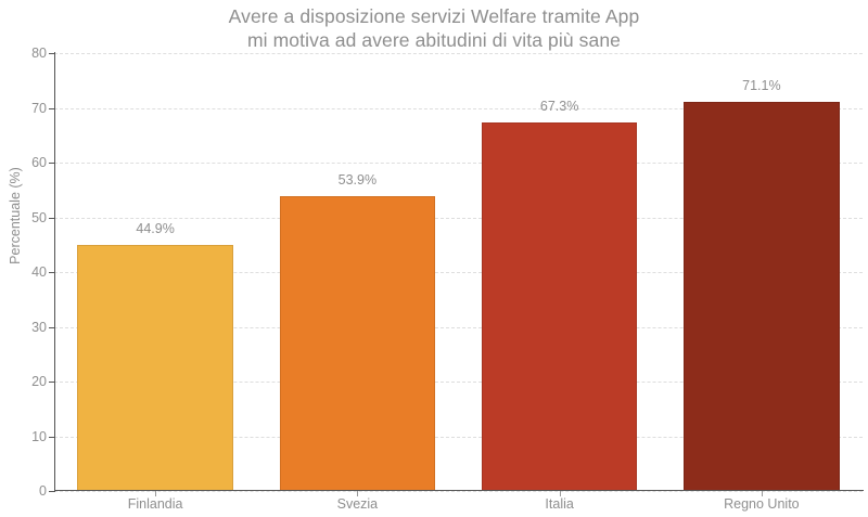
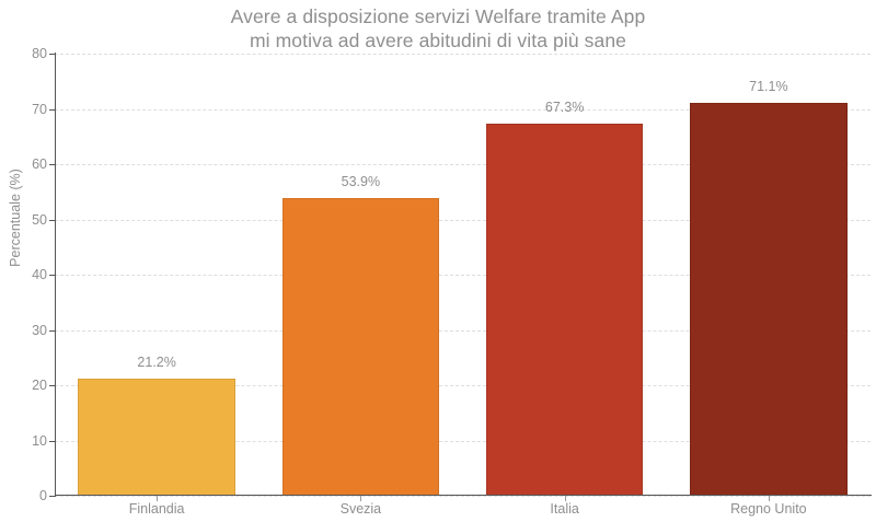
Finlandia: 44.9% -> 21.2%
